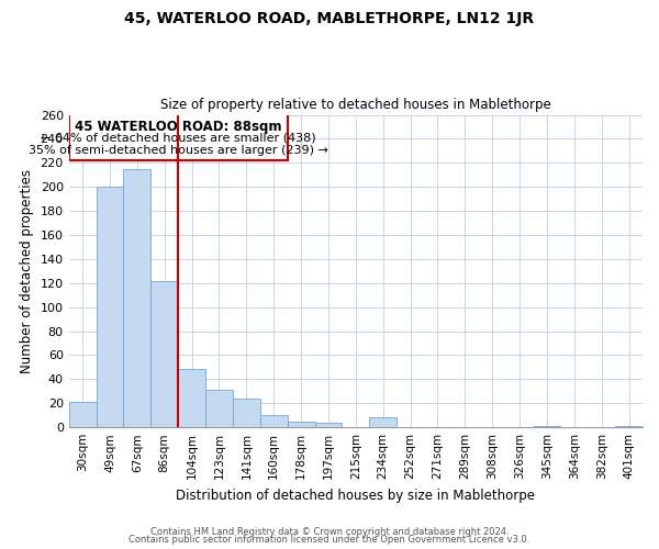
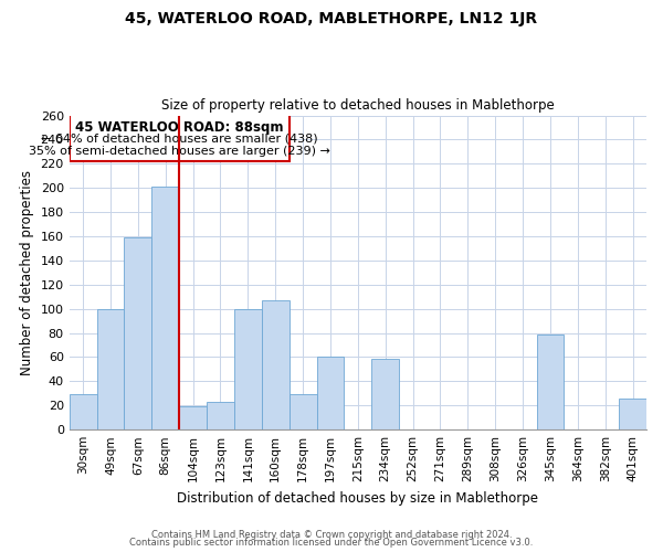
30sqm: 21 -> 29
49sqm: 200 -> 100
67sqm: 215 -> 159
86sqm: 122 -> 201
104sqm: 49 -> 19
123sqm: 31 -> 23
141sqm: 24 -> 100
160sqm: 10 -> 107
178sqm: 5 -> 29
197sqm: 4 -> 60
234sqm: 8 -> 59
345sqm: 1 -> 79
401sqm: 1 -> 26
